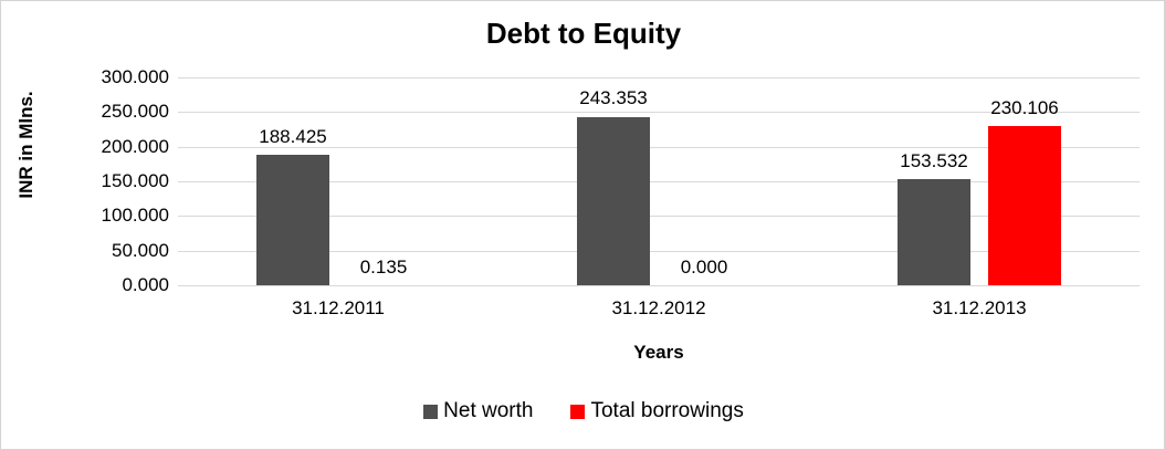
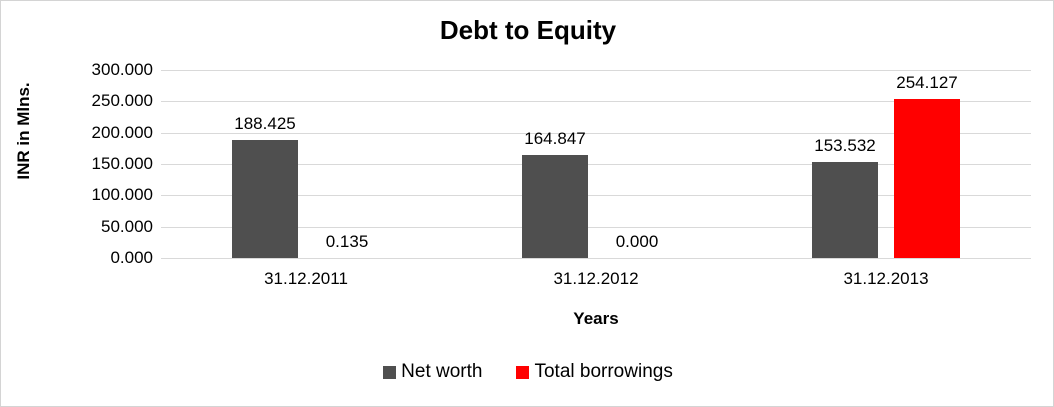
Net worth/31.12.2012: 243.353 -> 164.847
Total borrowings/31.12.2013: 230.106 -> 254.127
